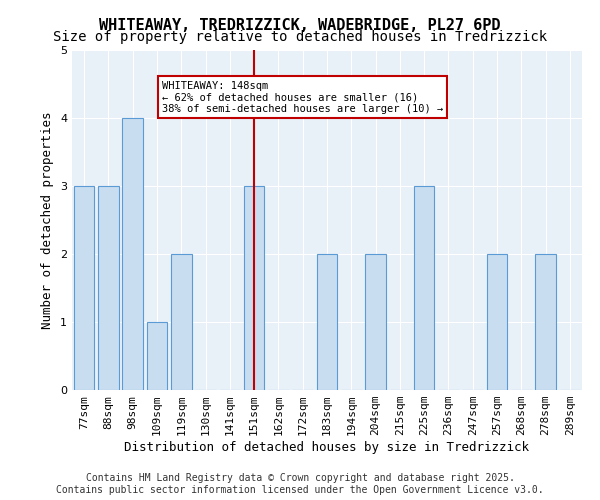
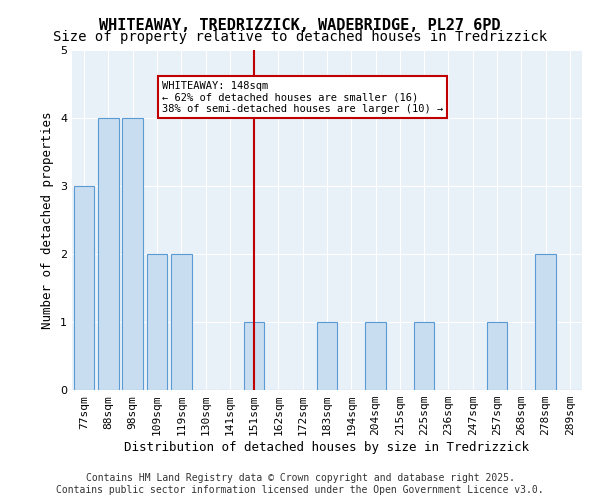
88sqm: 3 -> 4
109sqm: 1 -> 2
151sqm: 3 -> 1
183sqm: 2 -> 1
204sqm: 2 -> 1
225sqm: 3 -> 1
257sqm: 2 -> 1
